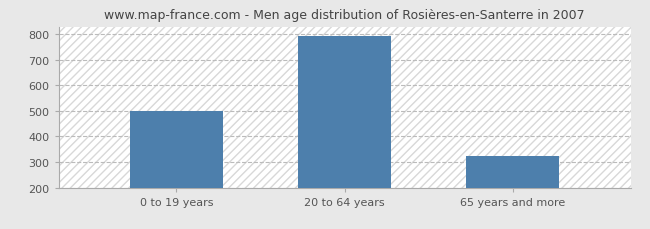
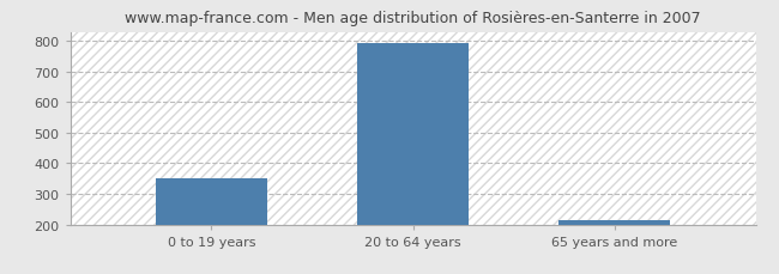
0 to 19 years: 500 -> 352
65 years and more: 325 -> 213
